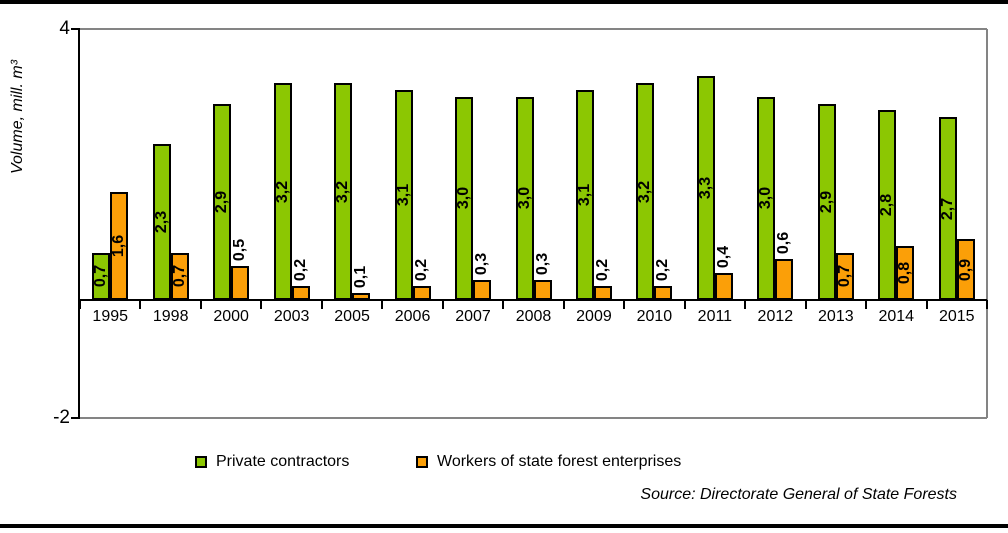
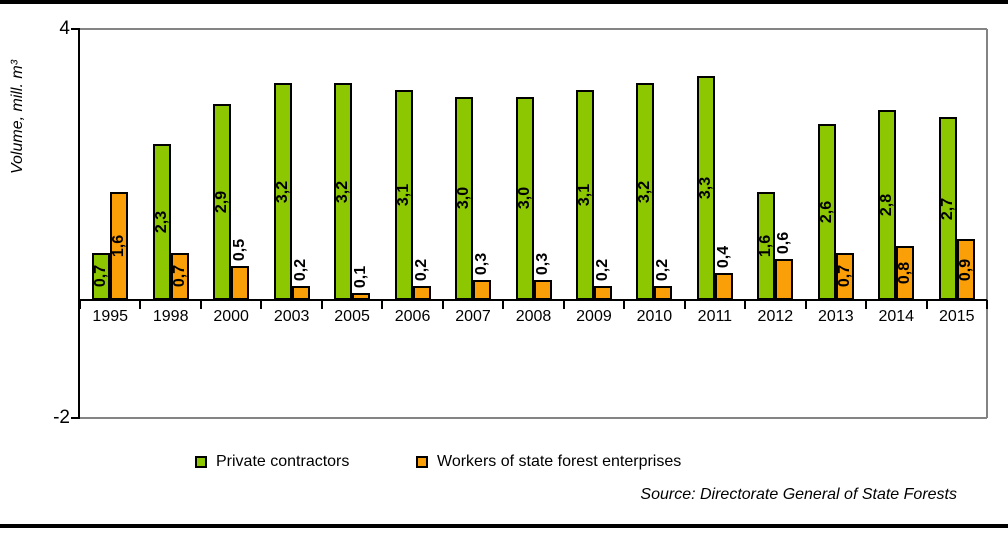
Private contractors/2012: 3,0 -> 1,6
Private contractors/2013: 2,9 -> 2,6
